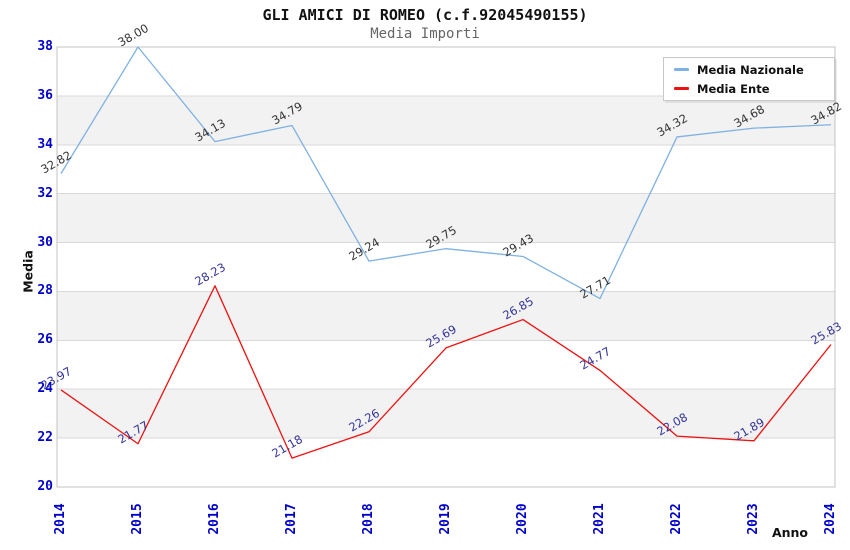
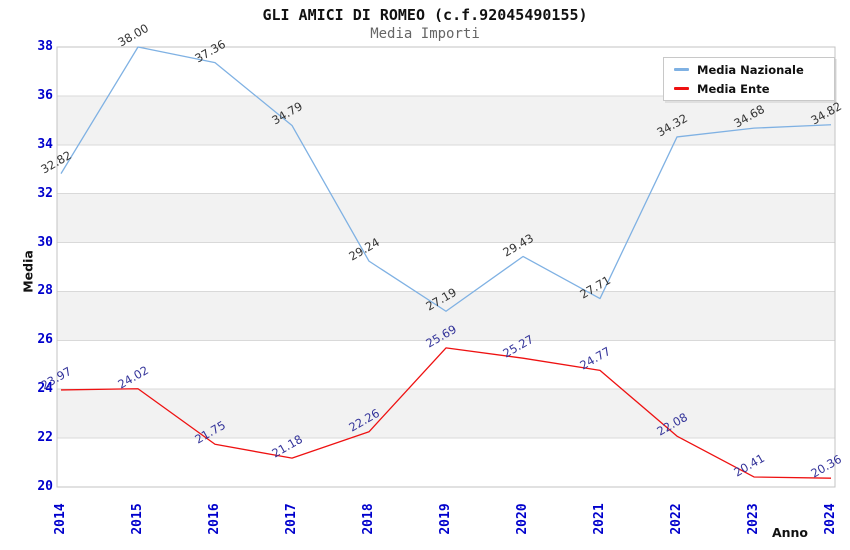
Media Ente/2015: 21.77 -> 24.02
Media Nazionale/2016: 34.13 -> 37.36
Media Ente/2016: 28.23 -> 21.75
Media Nazionale/2019: 29.75 -> 27.19
Media Ente/2020: 26.85 -> 25.27
Media Ente/2023: 21.89 -> 20.41
Media Ente/2024: 25.83 -> 20.36
